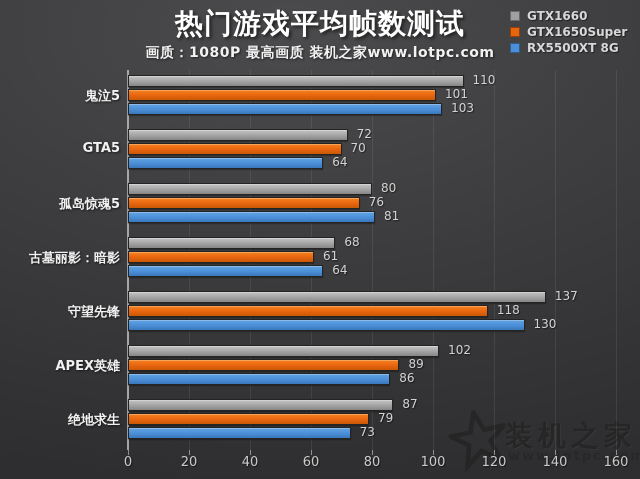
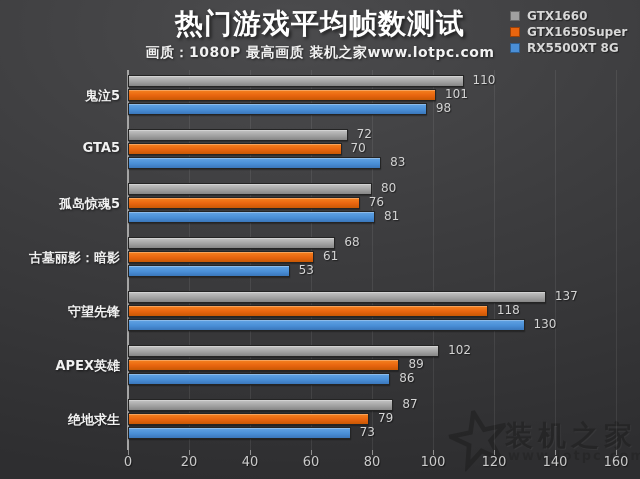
RX5500XT 8G/鬼泣5: 103 -> 98
RX5500XT 8G/GTA5: 64 -> 83
RX5500XT 8G/古墓丽影：暗影: 64 -> 53
